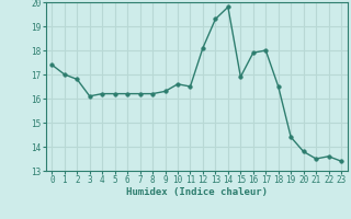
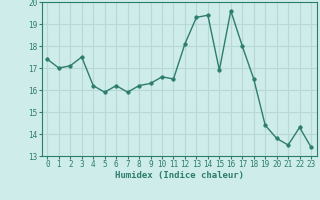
2: 16.8 -> 17.1
3: 16.1 -> 17.5
5: 16.2 -> 15.9
7: 16.2 -> 15.9
14: 19.8 -> 19.4
16: 17.9 -> 19.6
22: 13.6 -> 14.3
